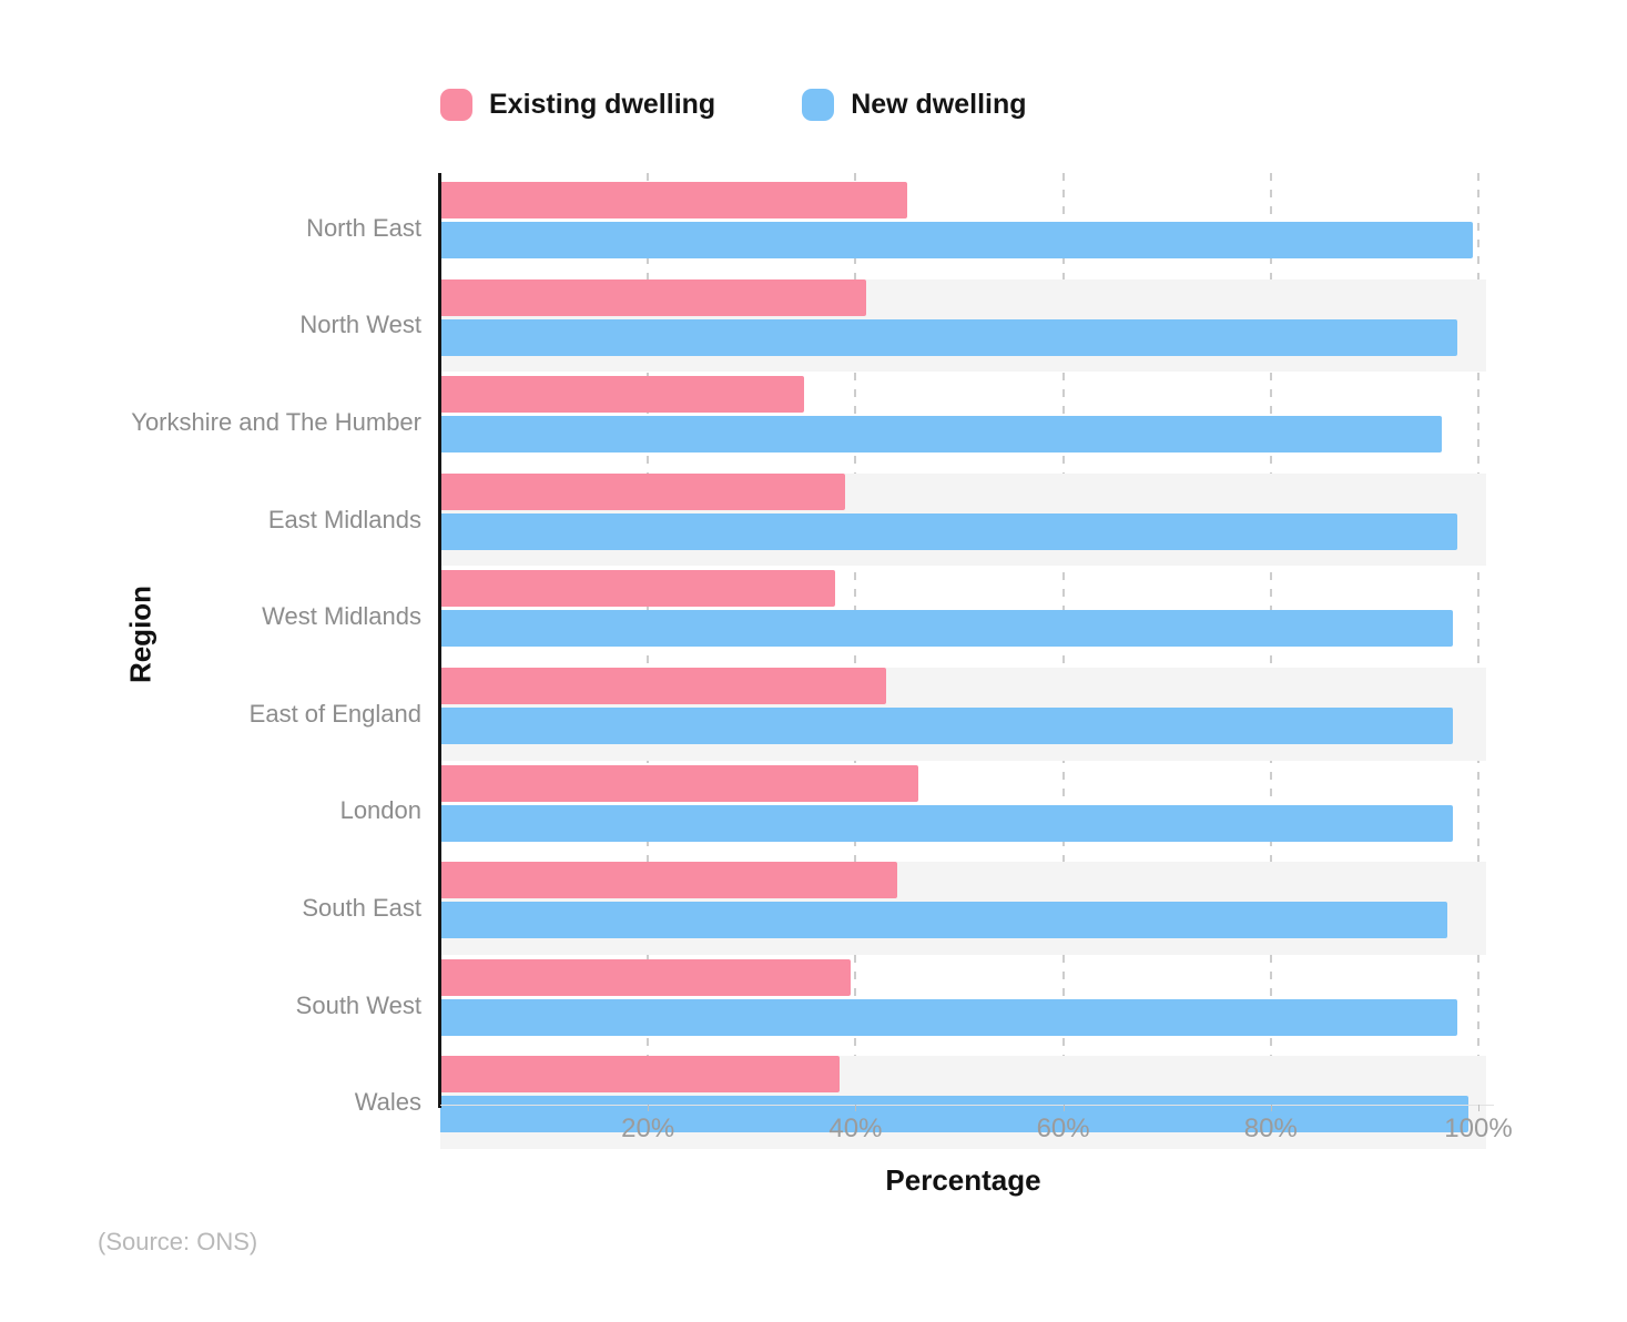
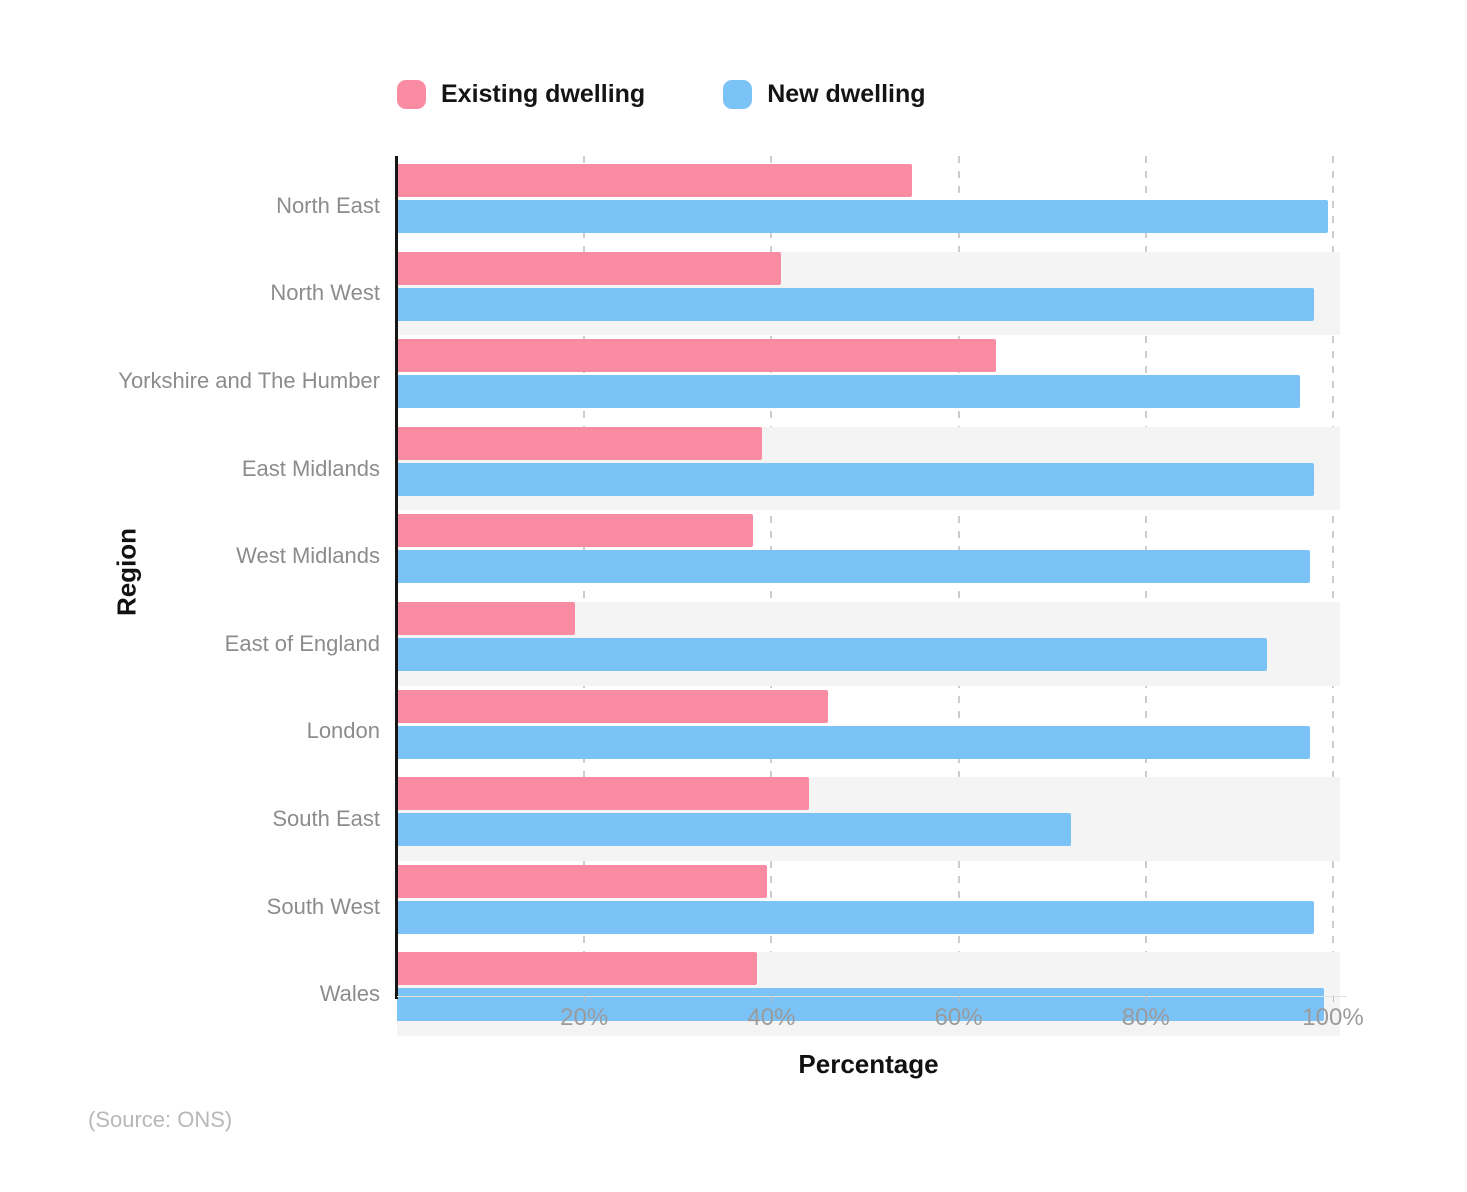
Existing dwelling/North East: 45% -> 55%
Existing dwelling/Yorkshire and The Humber: 35% -> 64%
Existing dwelling/East of England: 43% -> 19%
New dwelling/East of England: 98% -> 93%
New dwelling/South East: 97% -> 72%
